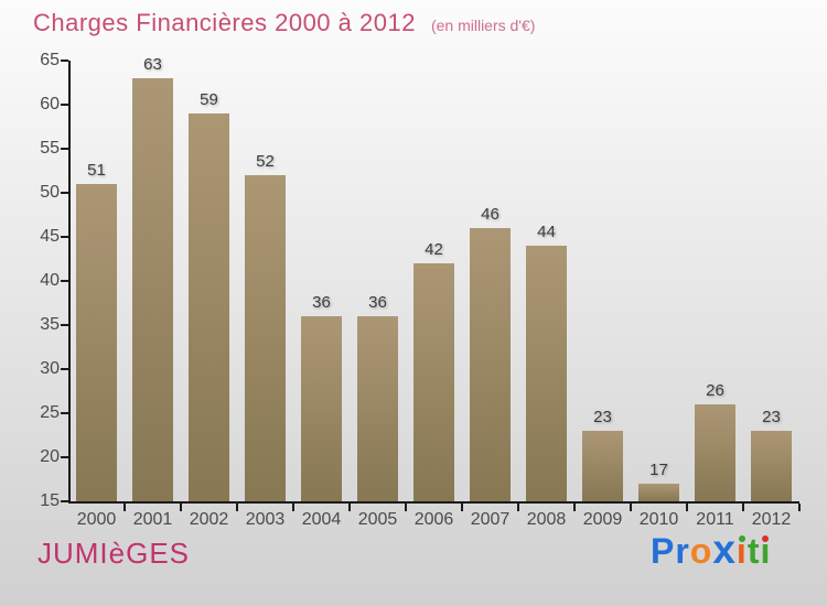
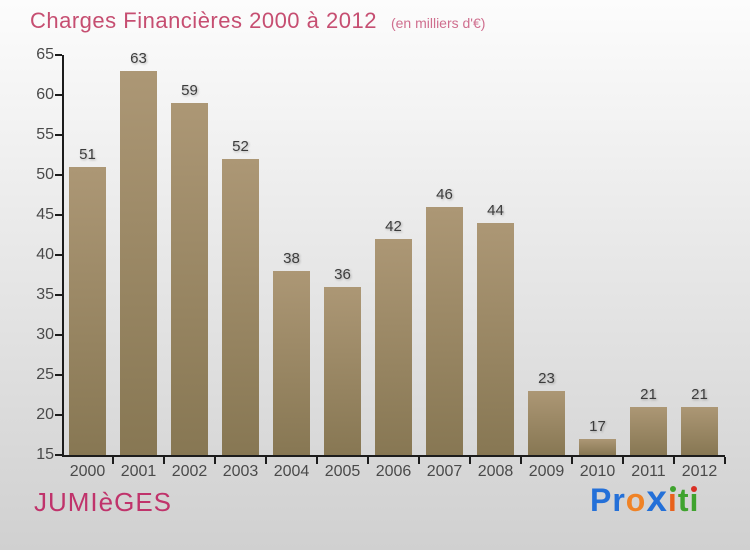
2004: 36 -> 38
2011: 26 -> 21
2012: 23 -> 21
